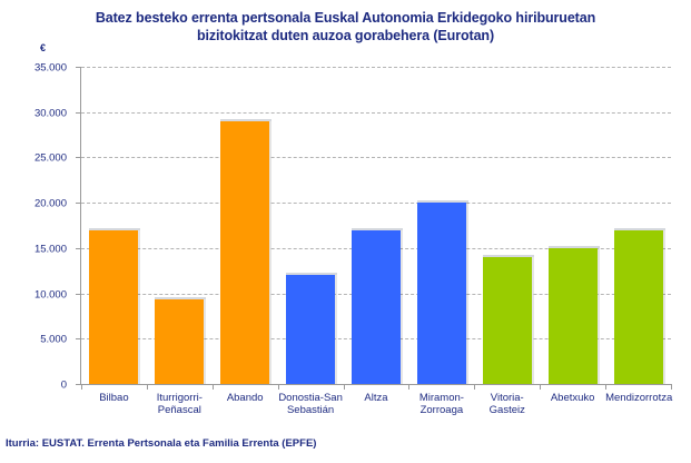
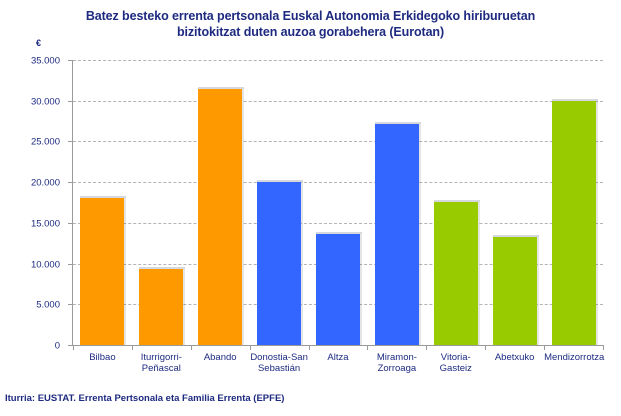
Bilbao: 17000 -> 18000
Abando: 29000 -> 32000
Donostia-San Sebastián: 12000 -> 20000
Altza: 17000 -> 14000
Miramon- Zorroaga: 20000 -> 27000
Vitoria- Gasteiz: 14000 -> 18000
Abetxuko: 15000 -> 13000
Mendizorrotza: 17000 -> 30000
